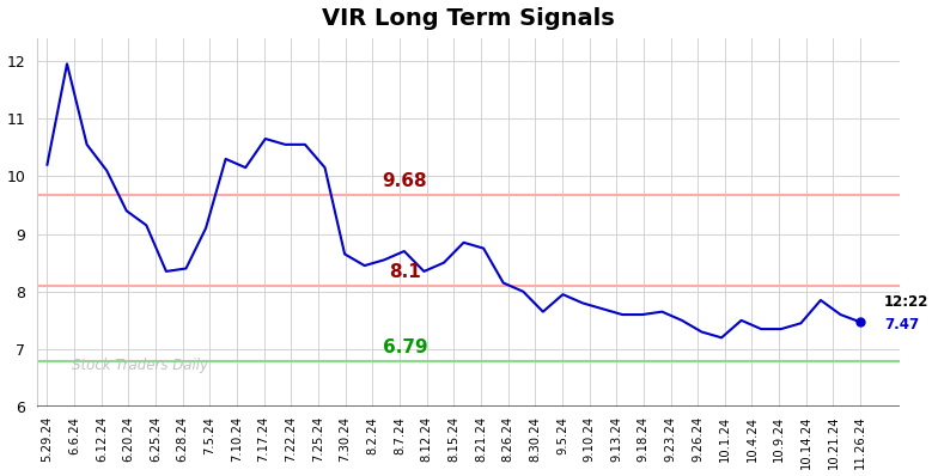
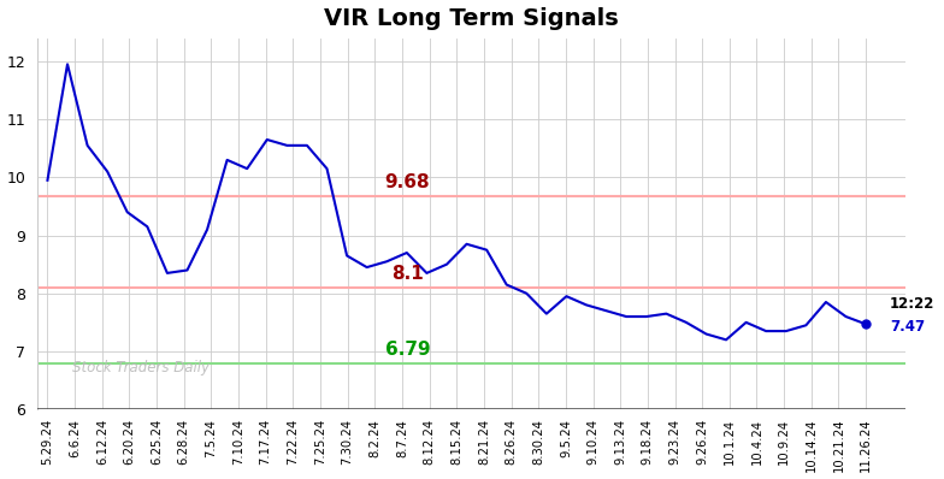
5.29.24: 10.20 -> 9.95
